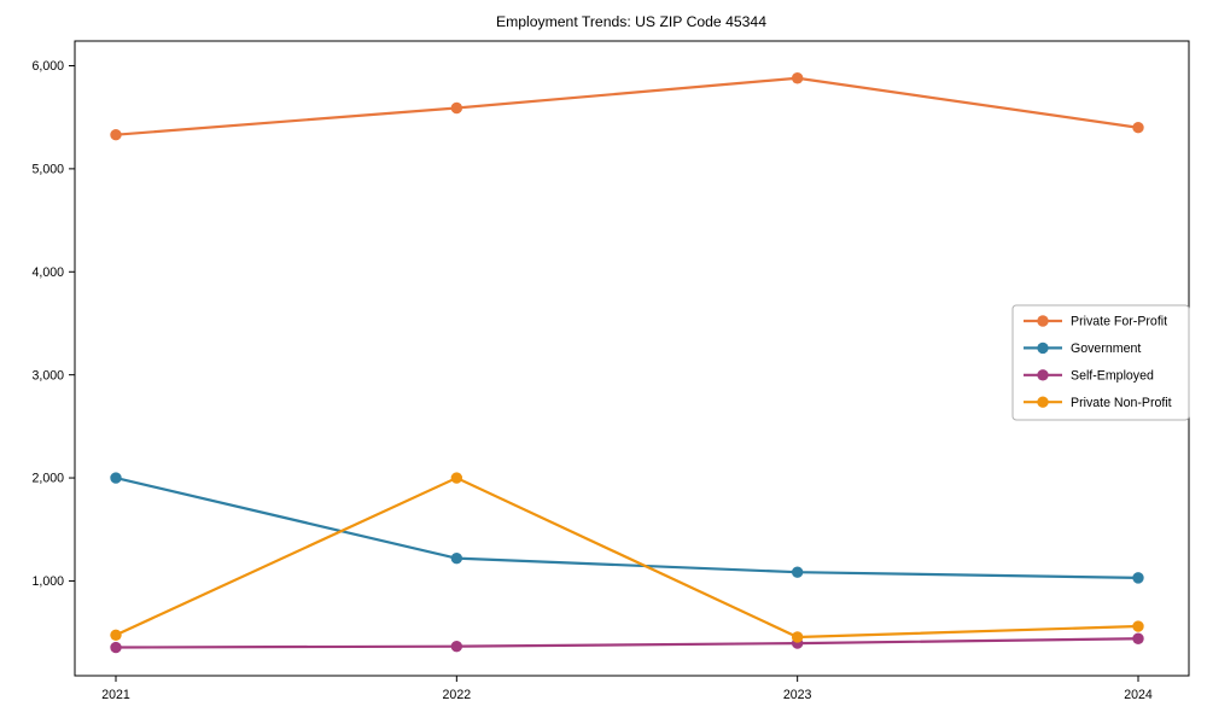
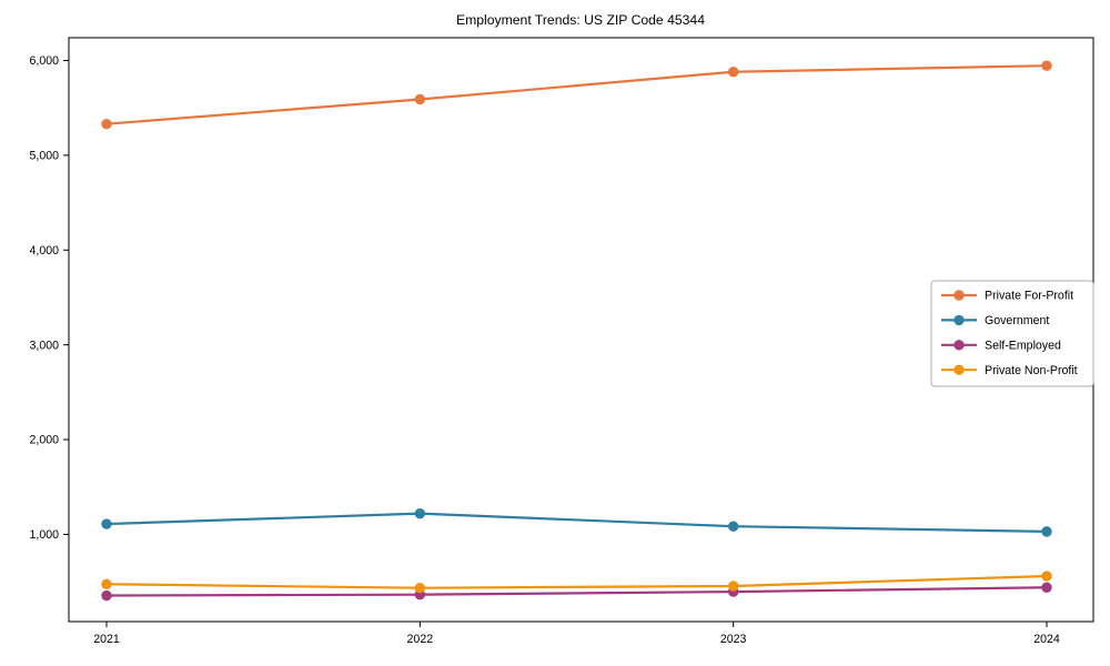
Government/2021: 2000 -> 1100
Private Non-Profit/2022: 2000 -> 400
Private For-Profit/2024: 5400 -> 5900
